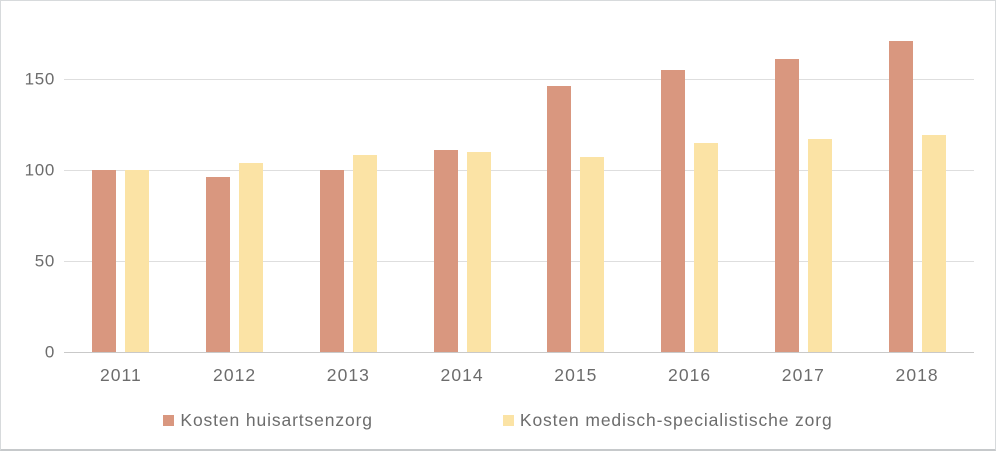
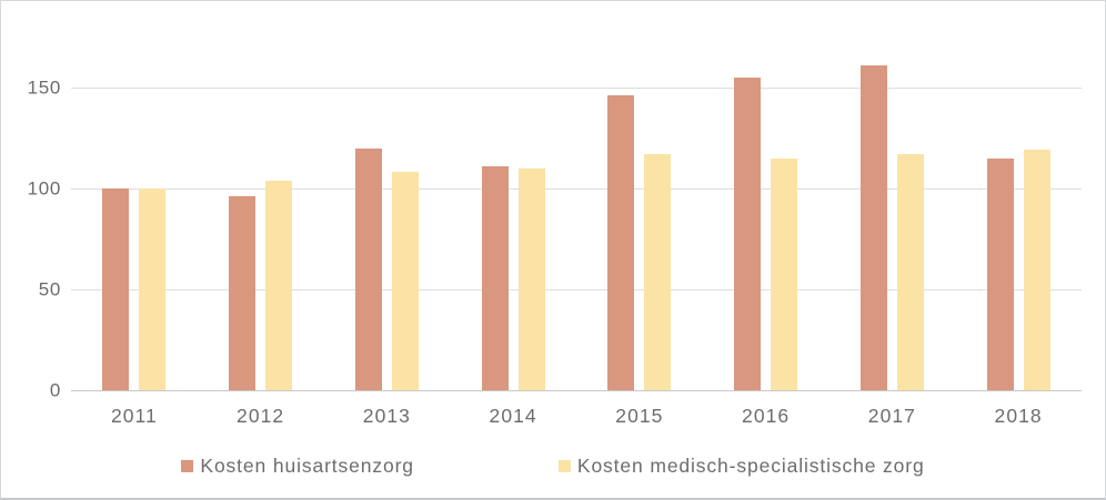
Kosten huisartsenzorg/2013: 100 -> 120
Kosten medisch-specialistische zorg/2015: 107 -> 117
Kosten huisartsenzorg/2018: 171 -> 115
